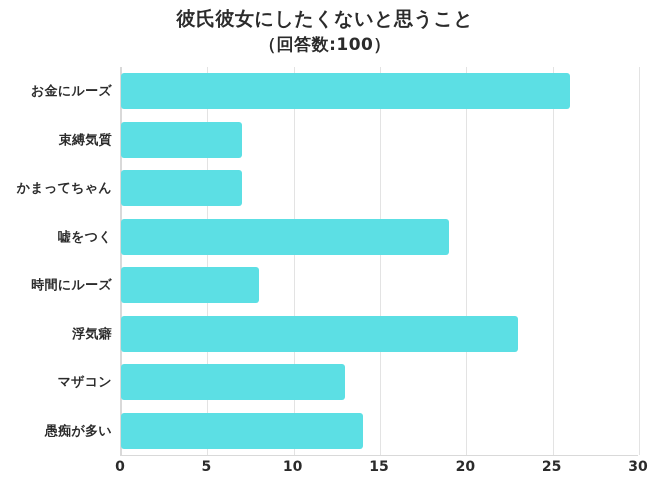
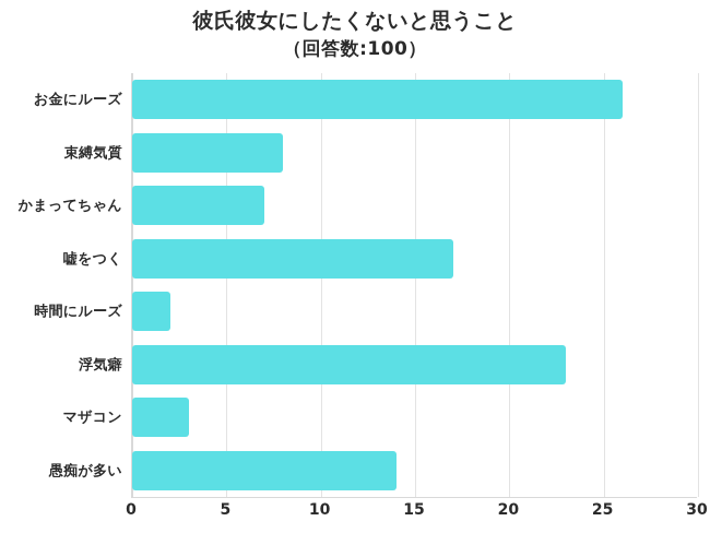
束縛気質: 7 -> 8
嘘をつく: 19 -> 17
時間にルーズ: 8 -> 2
マザコン: 13 -> 3
